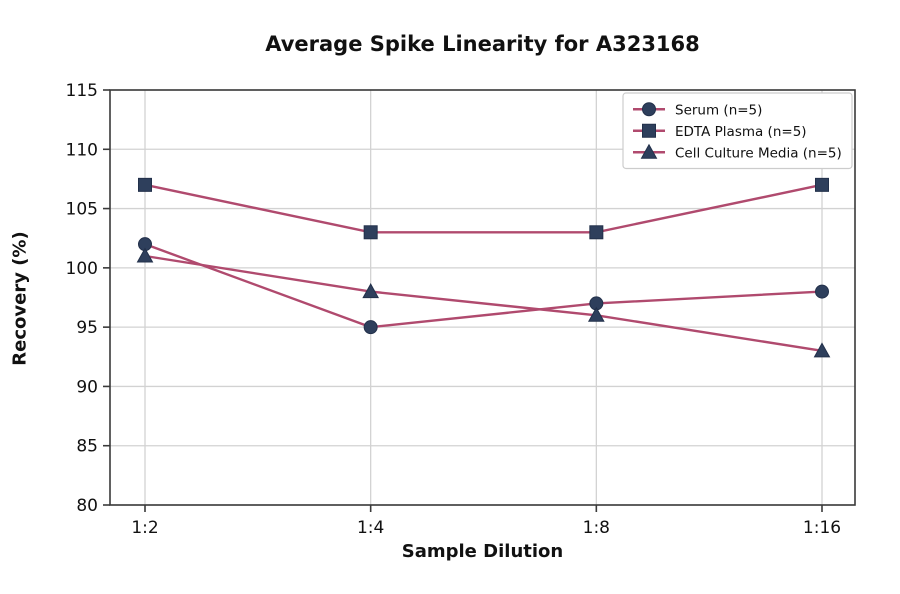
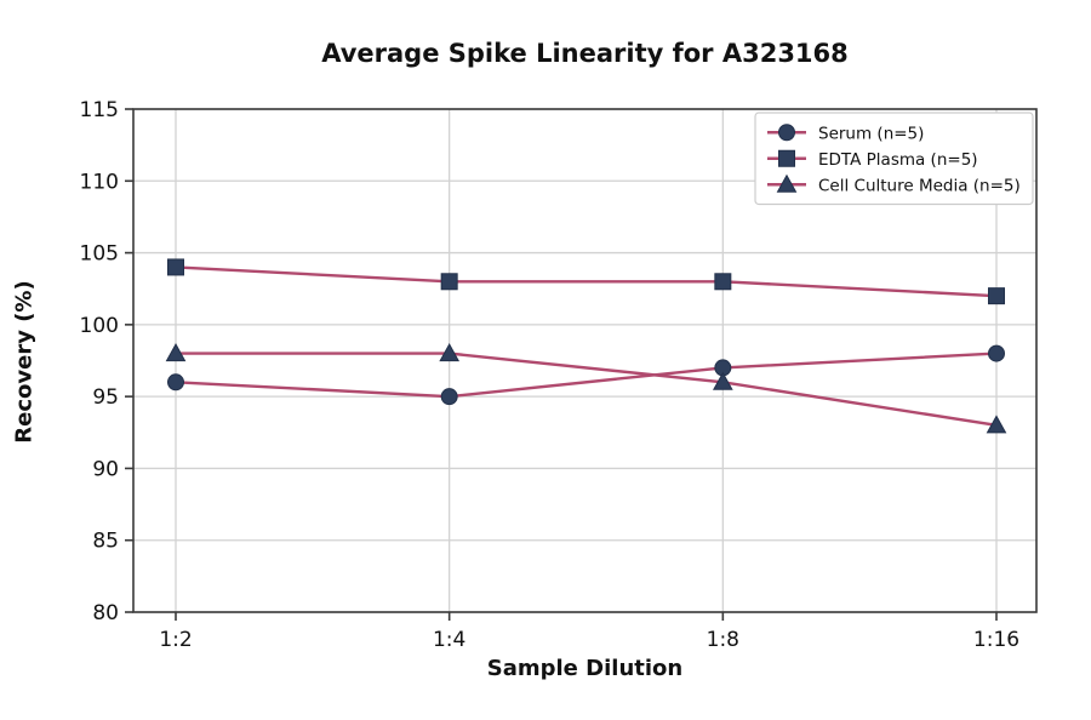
Serum (n=5)/1:2: 102 -> 96
EDTA Plasma (n=5)/1:2: 107 -> 104
Cell Culture Media (n=5)/1:2: 101 -> 98
EDTA Plasma (n=5)/1:16: 107 -> 102
